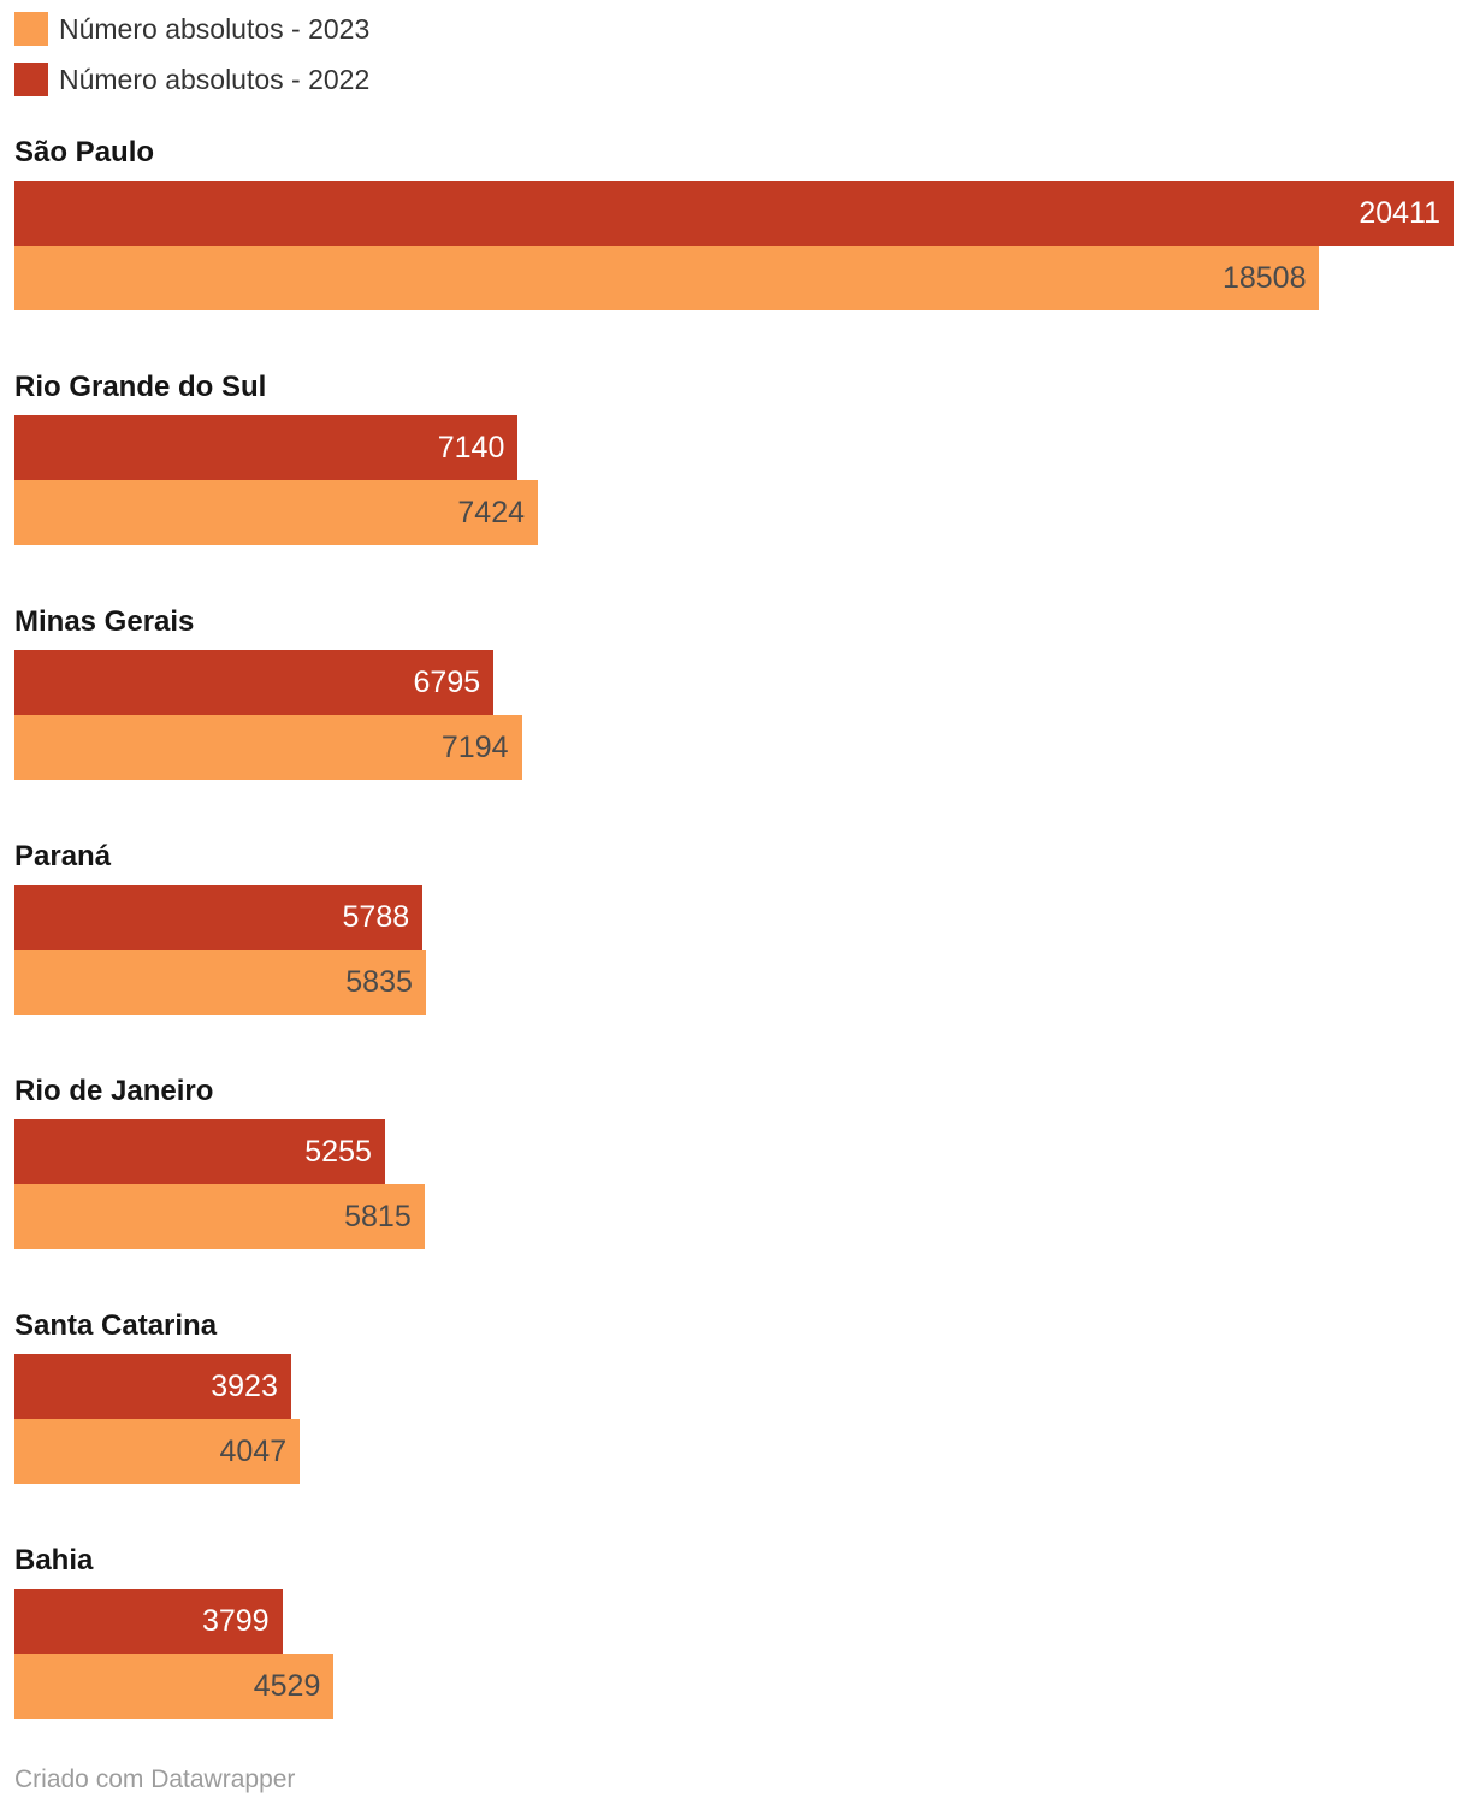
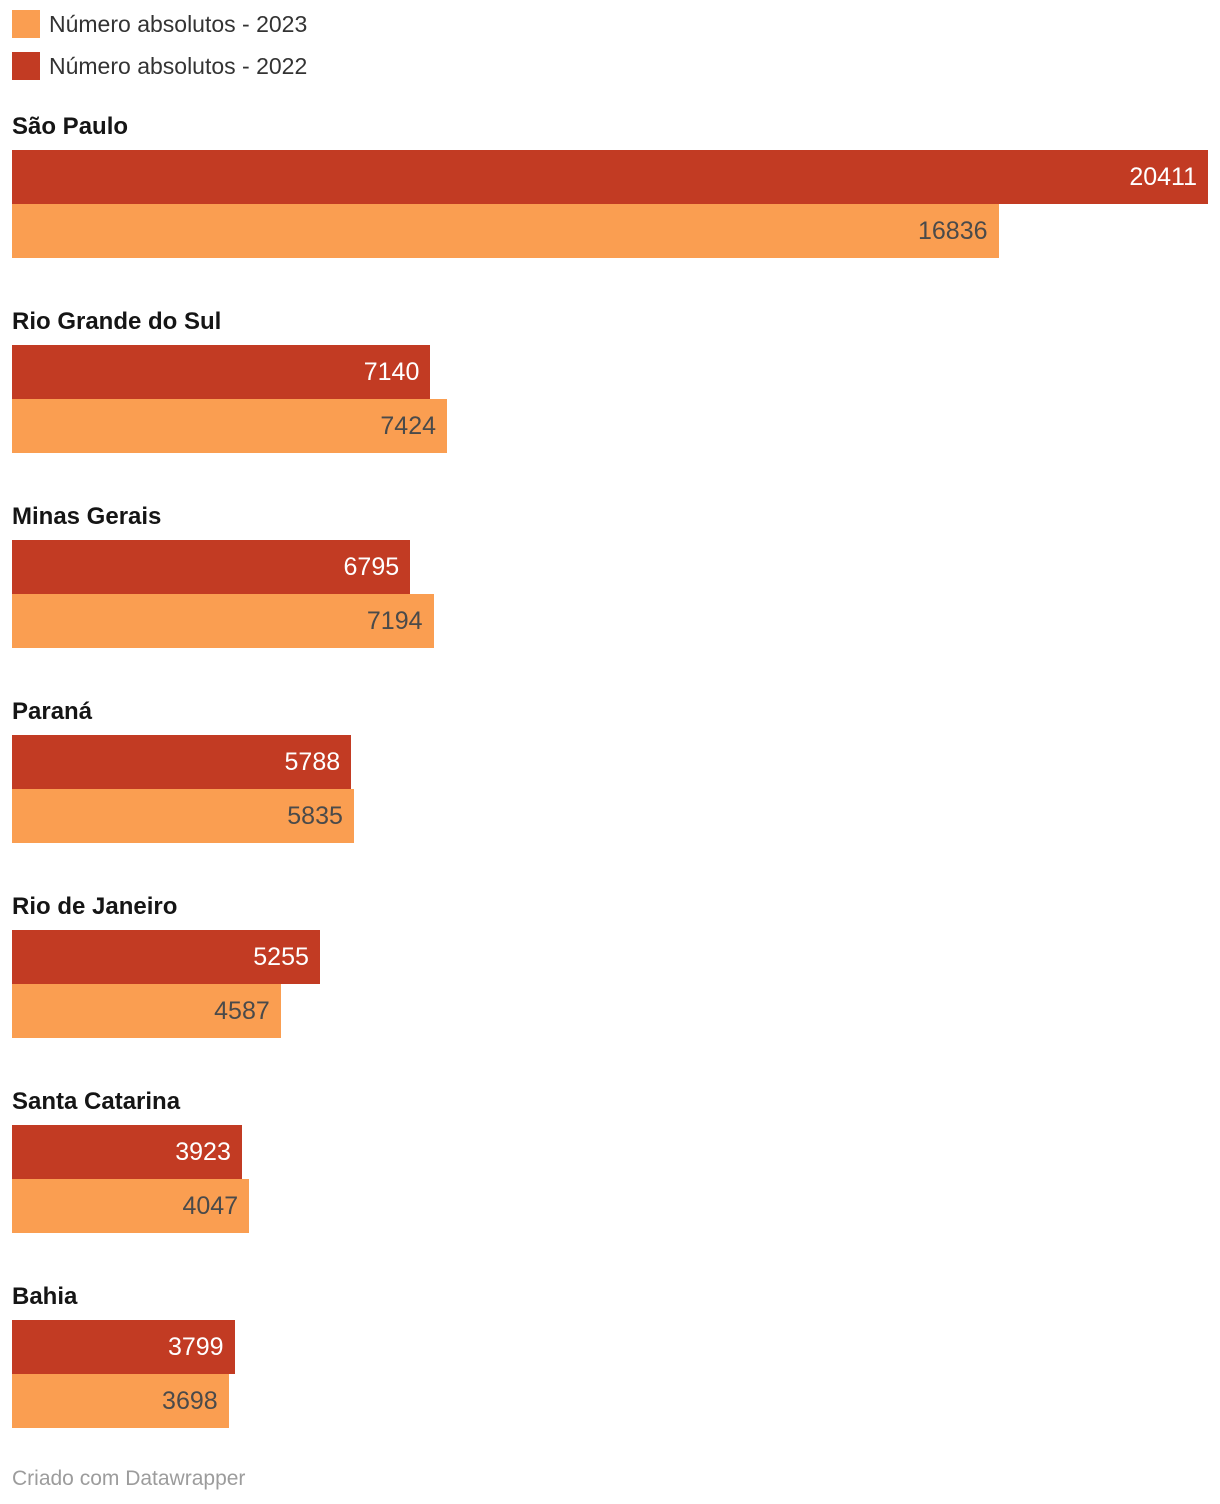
Número absolutos - 2023/São Paulo: 18508 -> 16836
Número absolutos - 2023/Rio de Janeiro: 5815 -> 4587
Número absolutos - 2023/Bahia: 4529 -> 3698
